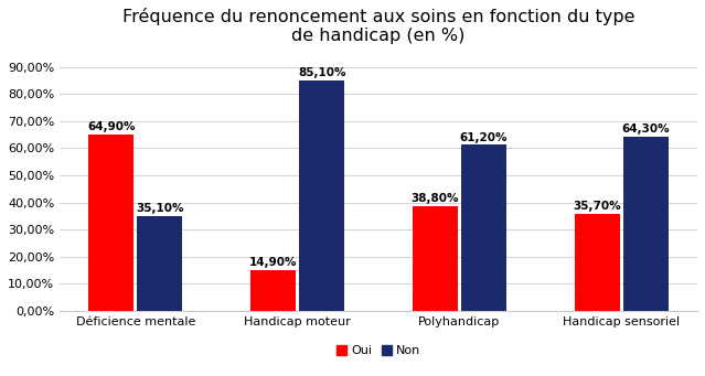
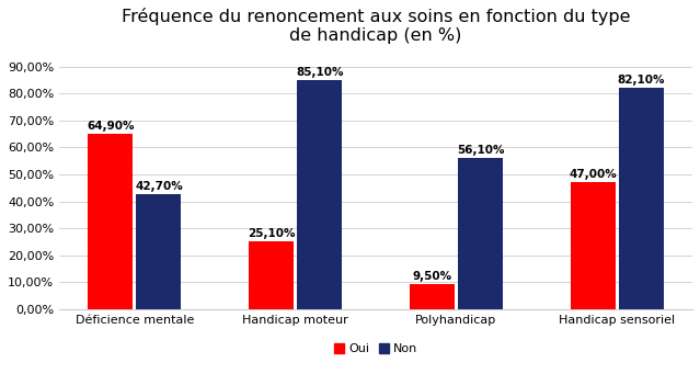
Non/Déficience mentale: 35,10% -> 42,70%
Oui/Handicap moteur: 14,90% -> 25,10%
Oui/Polyhandicap: 38,80% -> 9,50%
Non/Polyhandicap: 61,20% -> 56,10%
Oui/Handicap sensoriel: 35,70% -> 47,00%
Non/Handicap sensoriel: 64,30% -> 82,10%
